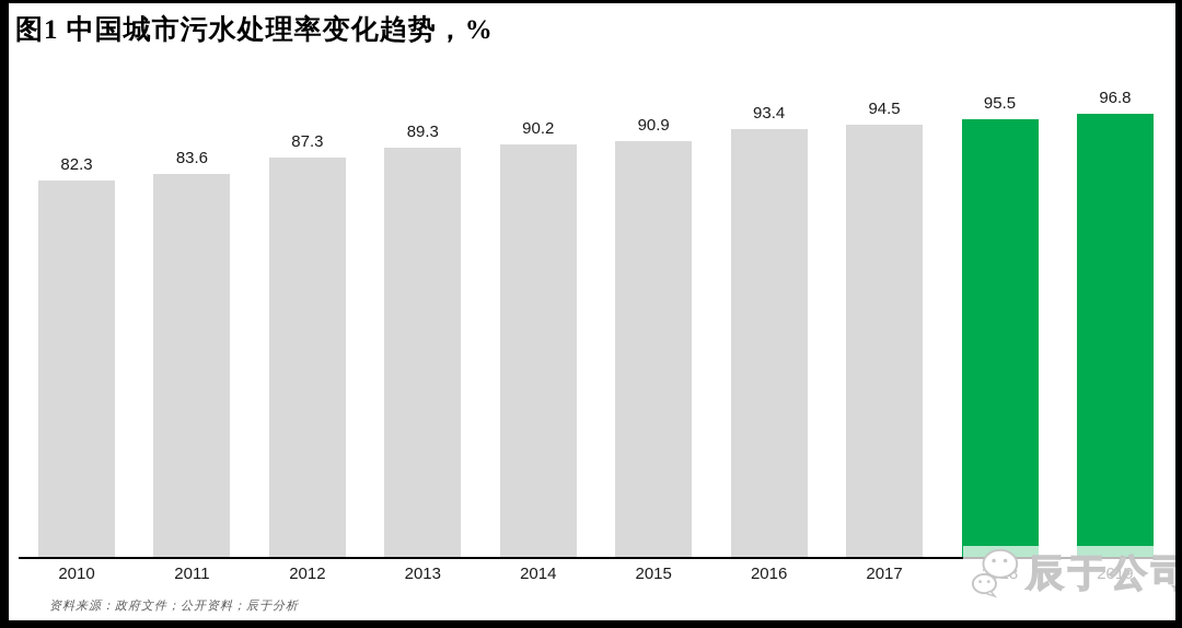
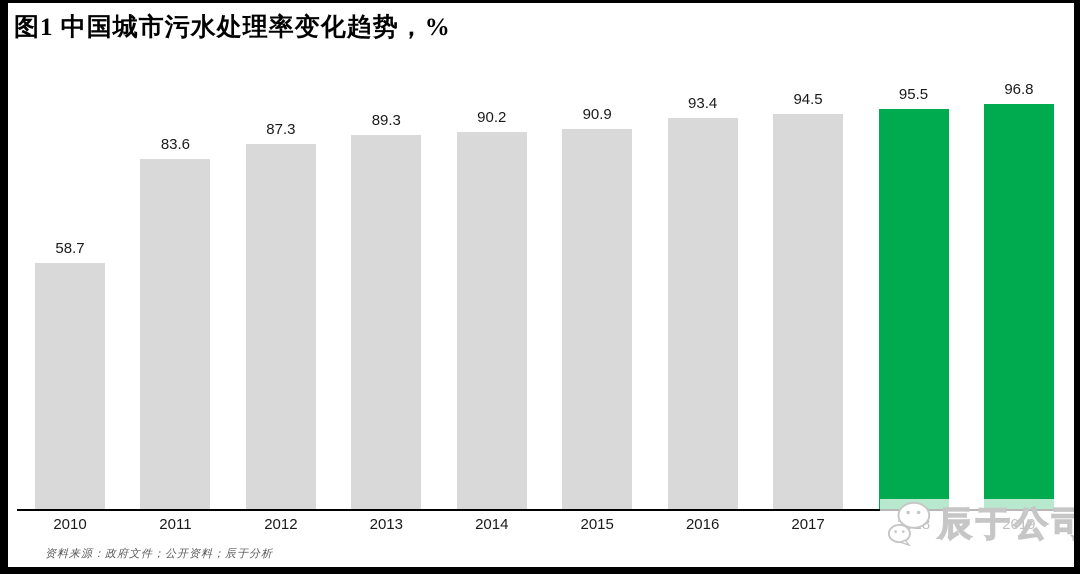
2010: 82.3 -> 58.7
